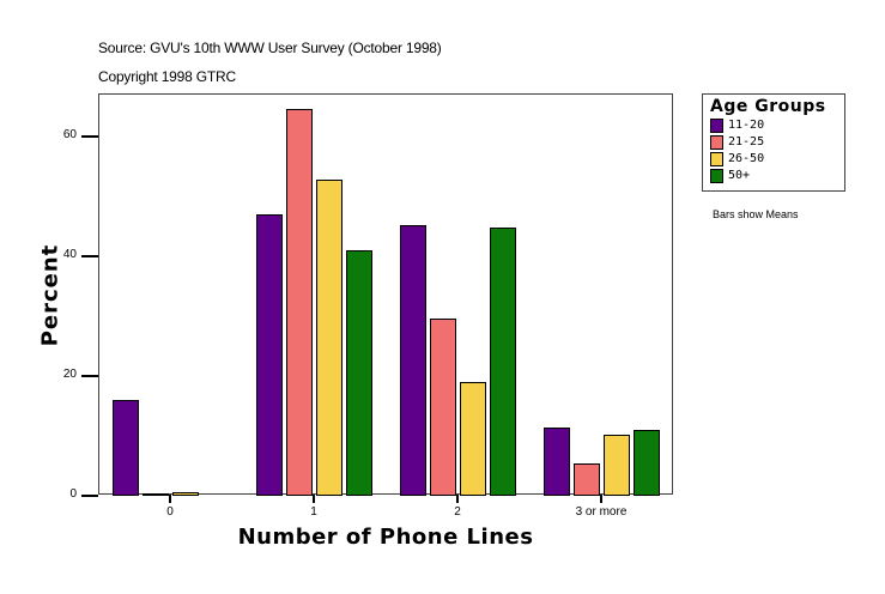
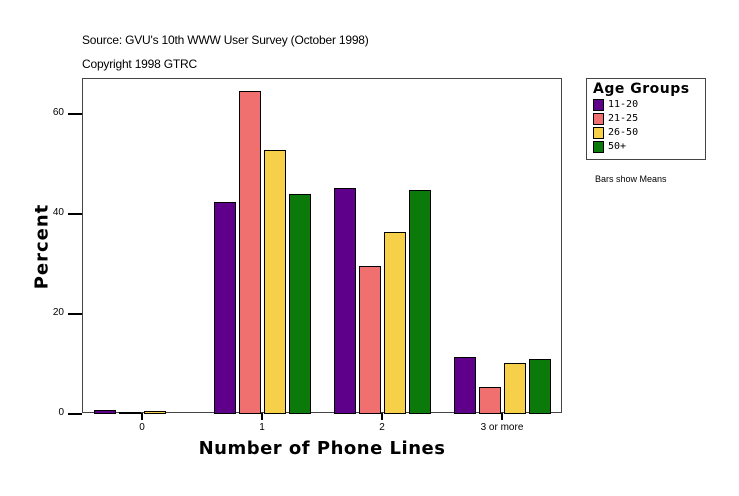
11-20/0: 16 -> 1
11-20/1: 47 -> 42
50+/1: 41 -> 44
26-50/2: 19 -> 36
